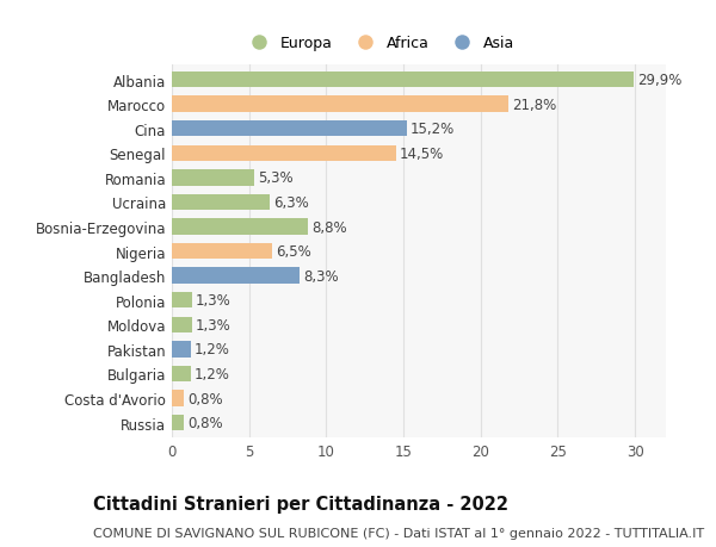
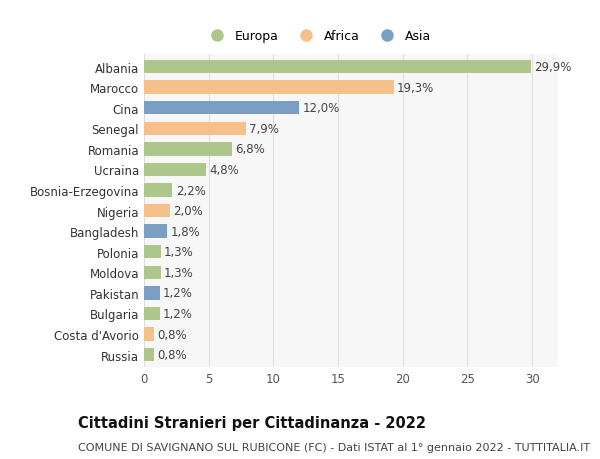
Marocco: 21,8% -> 19,3%
Cina: 15,2% -> 12,0%
Senegal: 14,5% -> 7,9%
Romania: 5,3% -> 6,8%
Ucraina: 6,3% -> 4,8%
Bosnia-Erzegovina: 8,8% -> 2,2%
Nigeria: 6,5% -> 2,0%
Bangladesh: 8,3% -> 1,8%
